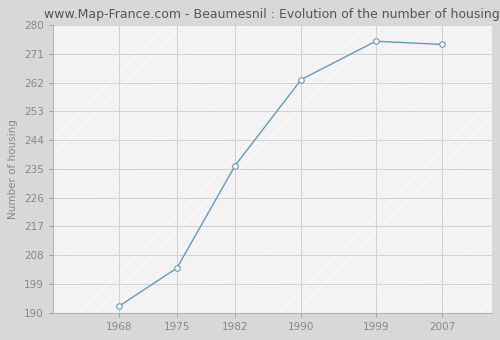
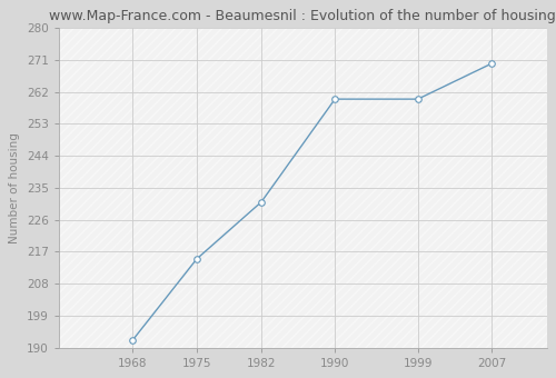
1975: 204 -> 215
1982: 236 -> 231
1990: 263 -> 260
1999: 275 -> 260
2007: 274 -> 270
